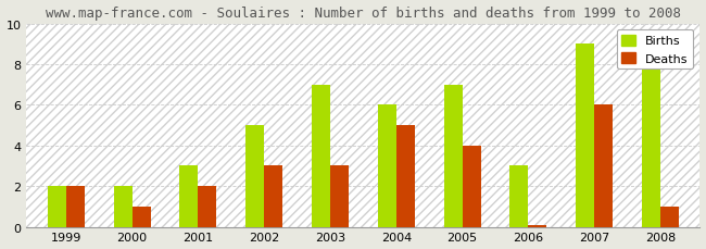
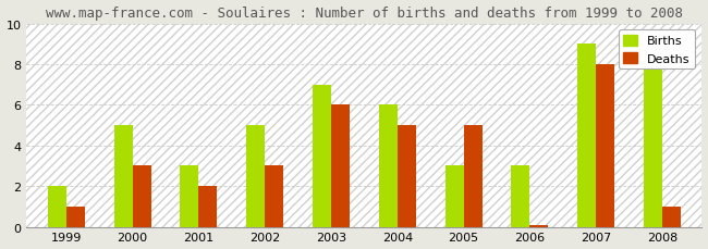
Deaths/1999: 2.0 -> 1.0
Births/2000: 2 -> 5
Deaths/2000: 1.0 -> 3.0
Deaths/2003: 3.0 -> 6.0
Births/2005: 7 -> 3
Deaths/2005: 4.0 -> 5.0
Deaths/2007: 6.0 -> 8.0
